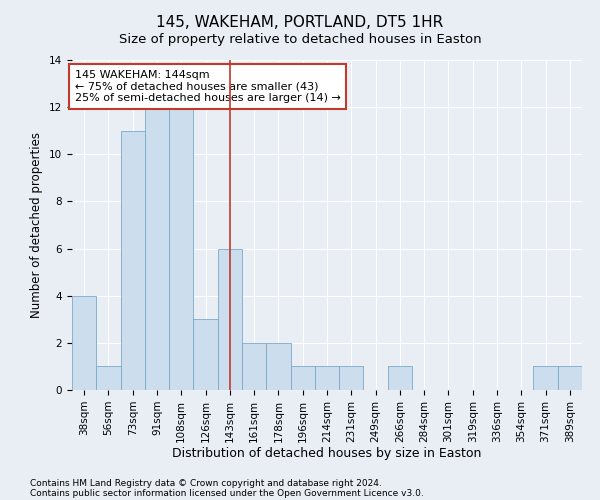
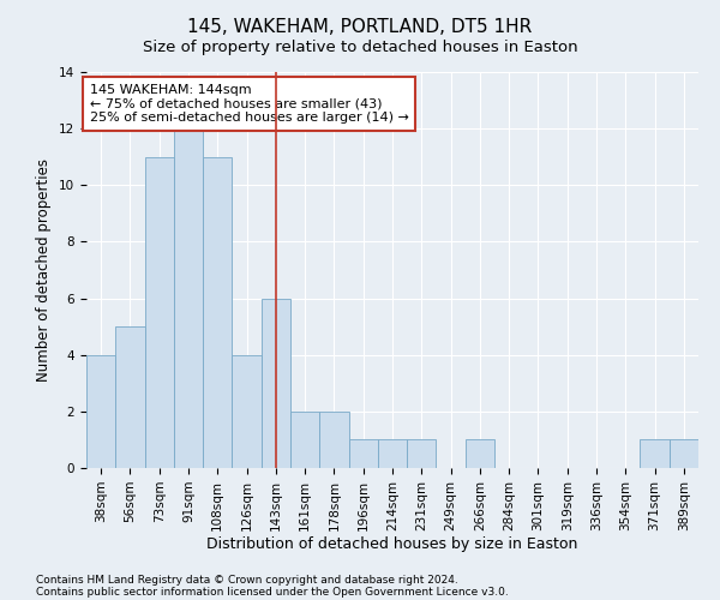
56sqm: 1 -> 5
108sqm: 12 -> 11
126sqm: 3 -> 4
